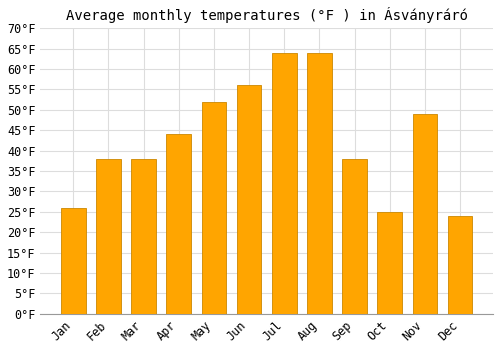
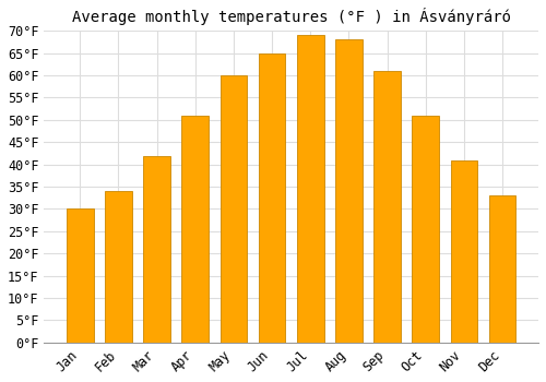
Jan: 26°F -> 30°F
Feb: 38°F -> 34°F
Mar: 38°F -> 42°F
Apr: 44°F -> 51°F
May: 52°F -> 60°F
Jun: 56°F -> 65°F
Jul: 64°F -> 69°F
Aug: 64°F -> 68°F
Sep: 38°F -> 61°F
Oct: 25°F -> 51°F
Nov: 49°F -> 41°F
Dec: 24°F -> 33°F
